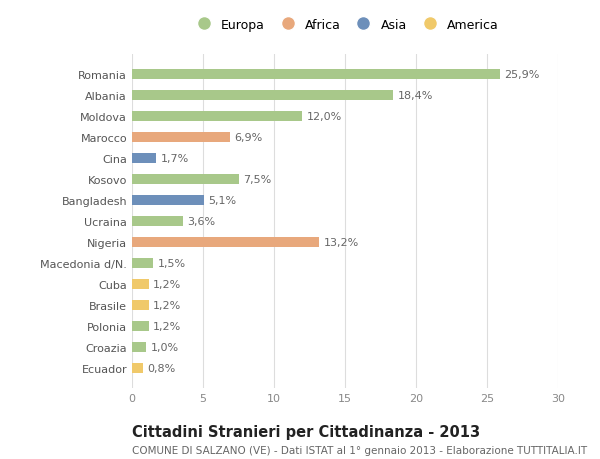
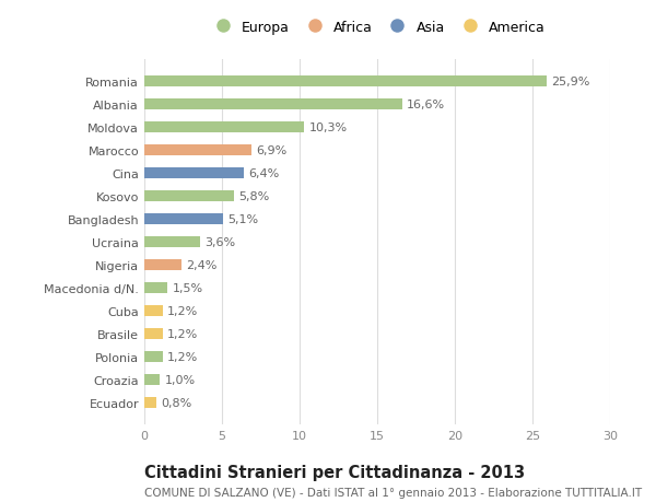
Albania: 18,4% -> 16,6%
Moldova: 12,0% -> 10,3%
Cina: 1,7% -> 6,4%
Kosovo: 7,5% -> 5,8%
Nigeria: 13,2% -> 2,4%
